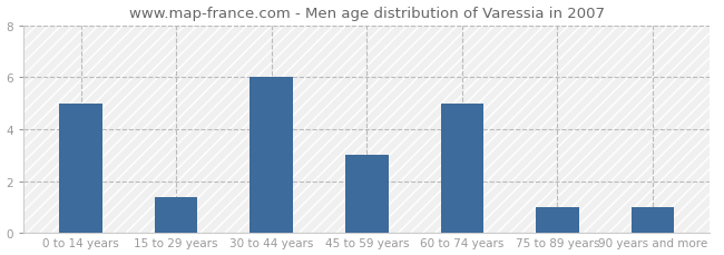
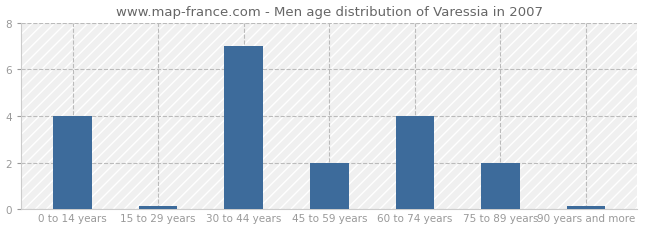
0 to 14 years: 5.00 -> 4.00
15 to 29 years: 1.40 -> 0.12
30 to 44 years: 6.00 -> 7.00
45 to 59 years: 3.00 -> 2.00
60 to 74 years: 5.00 -> 4.00
75 to 89 years: 1.00 -> 2.00
90 years and more: 1.00 -> 0.12
